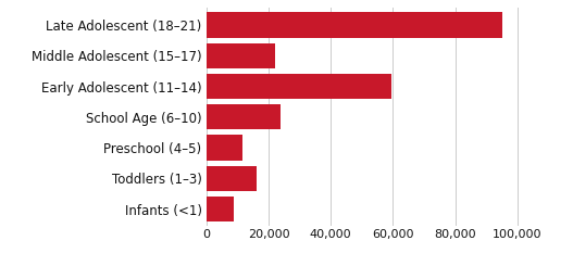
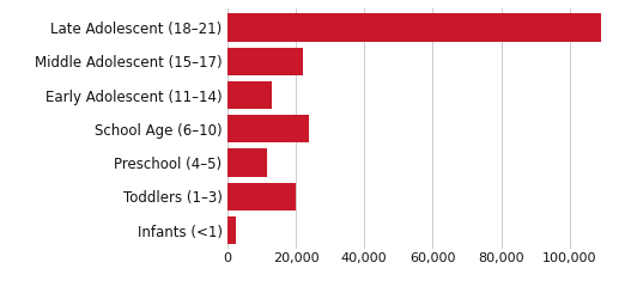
Late Adolescent (18–21): 95,000 -> 109,000
Early Adolescent (11–14): 59,500 -> 13,000
Toddlers (1–3): 16,000 -> 20,000
Infants (<1): 9,000 -> 2,500
